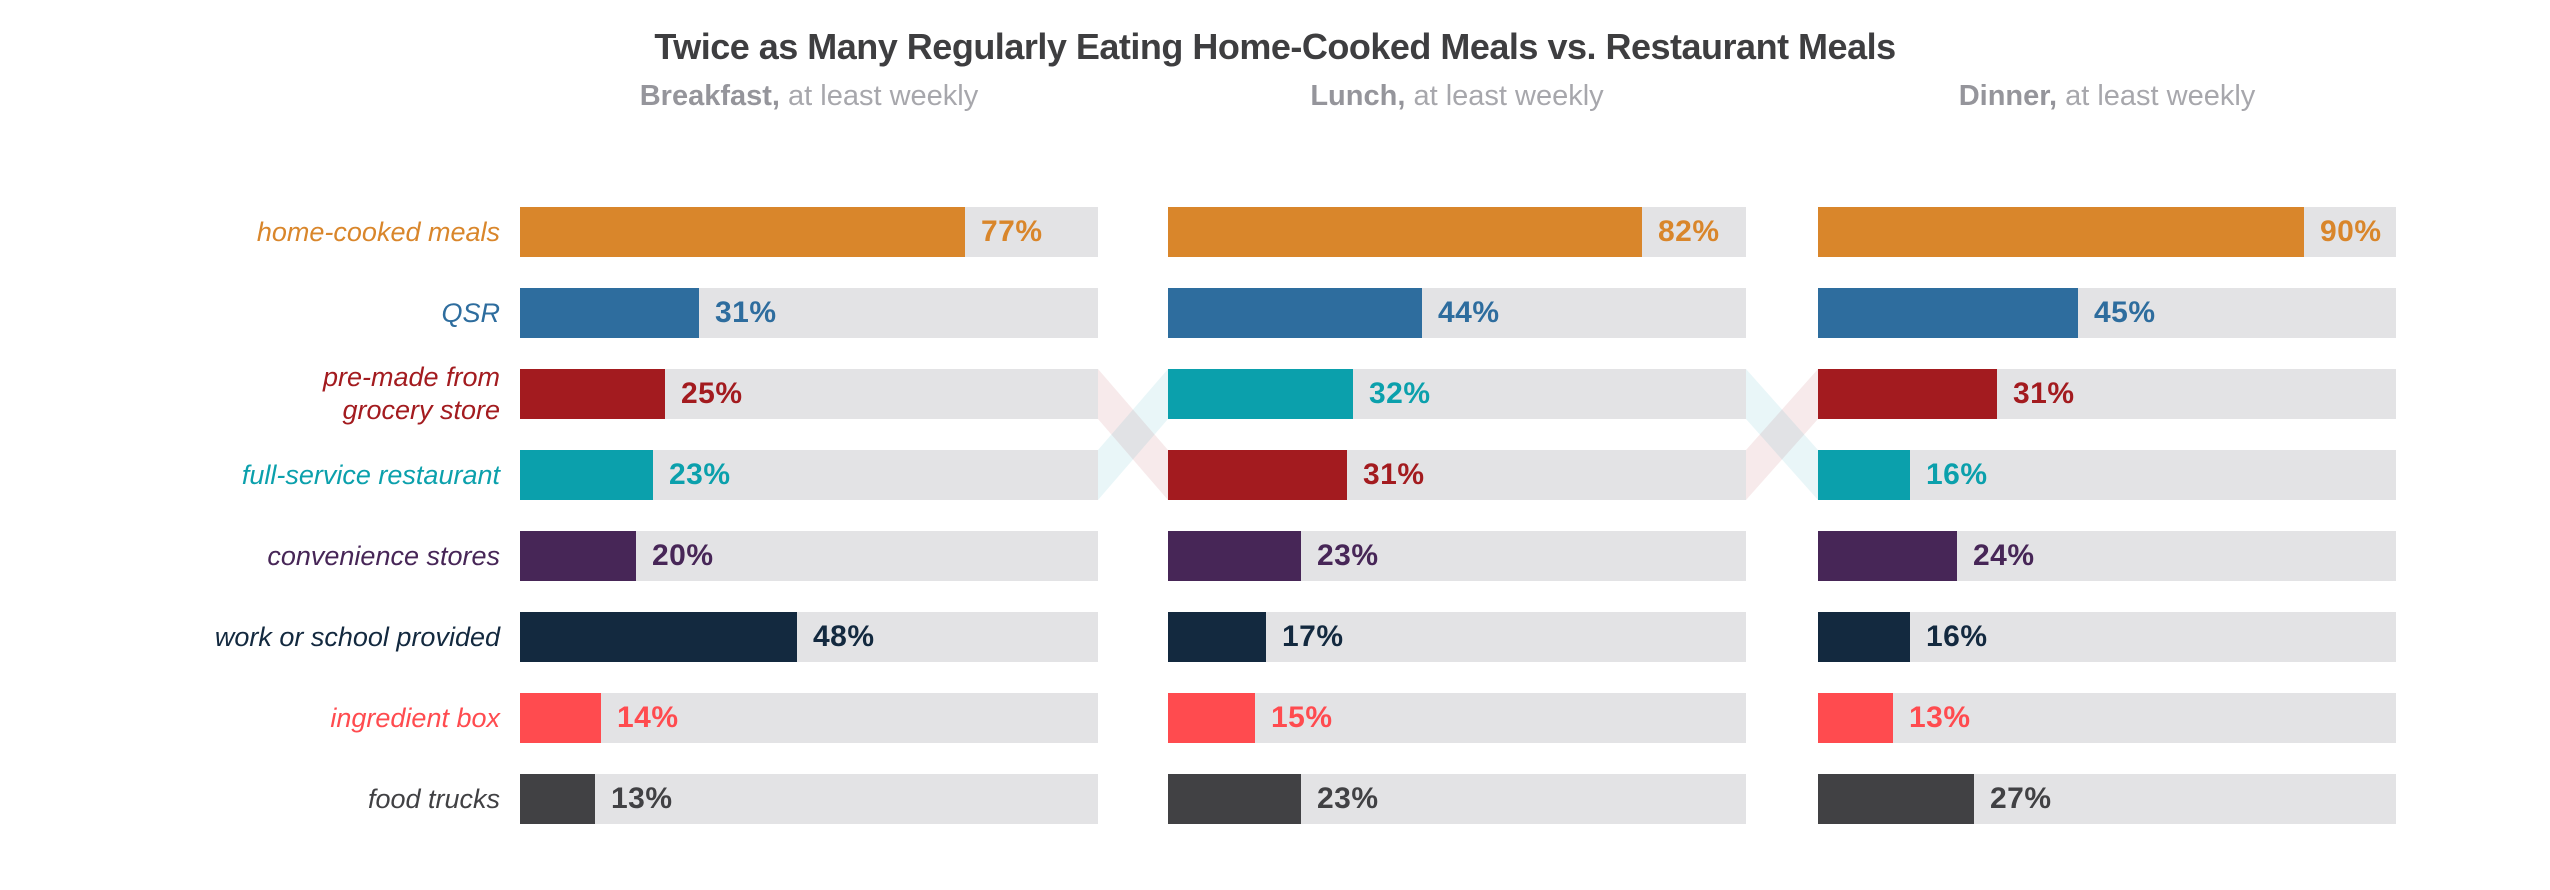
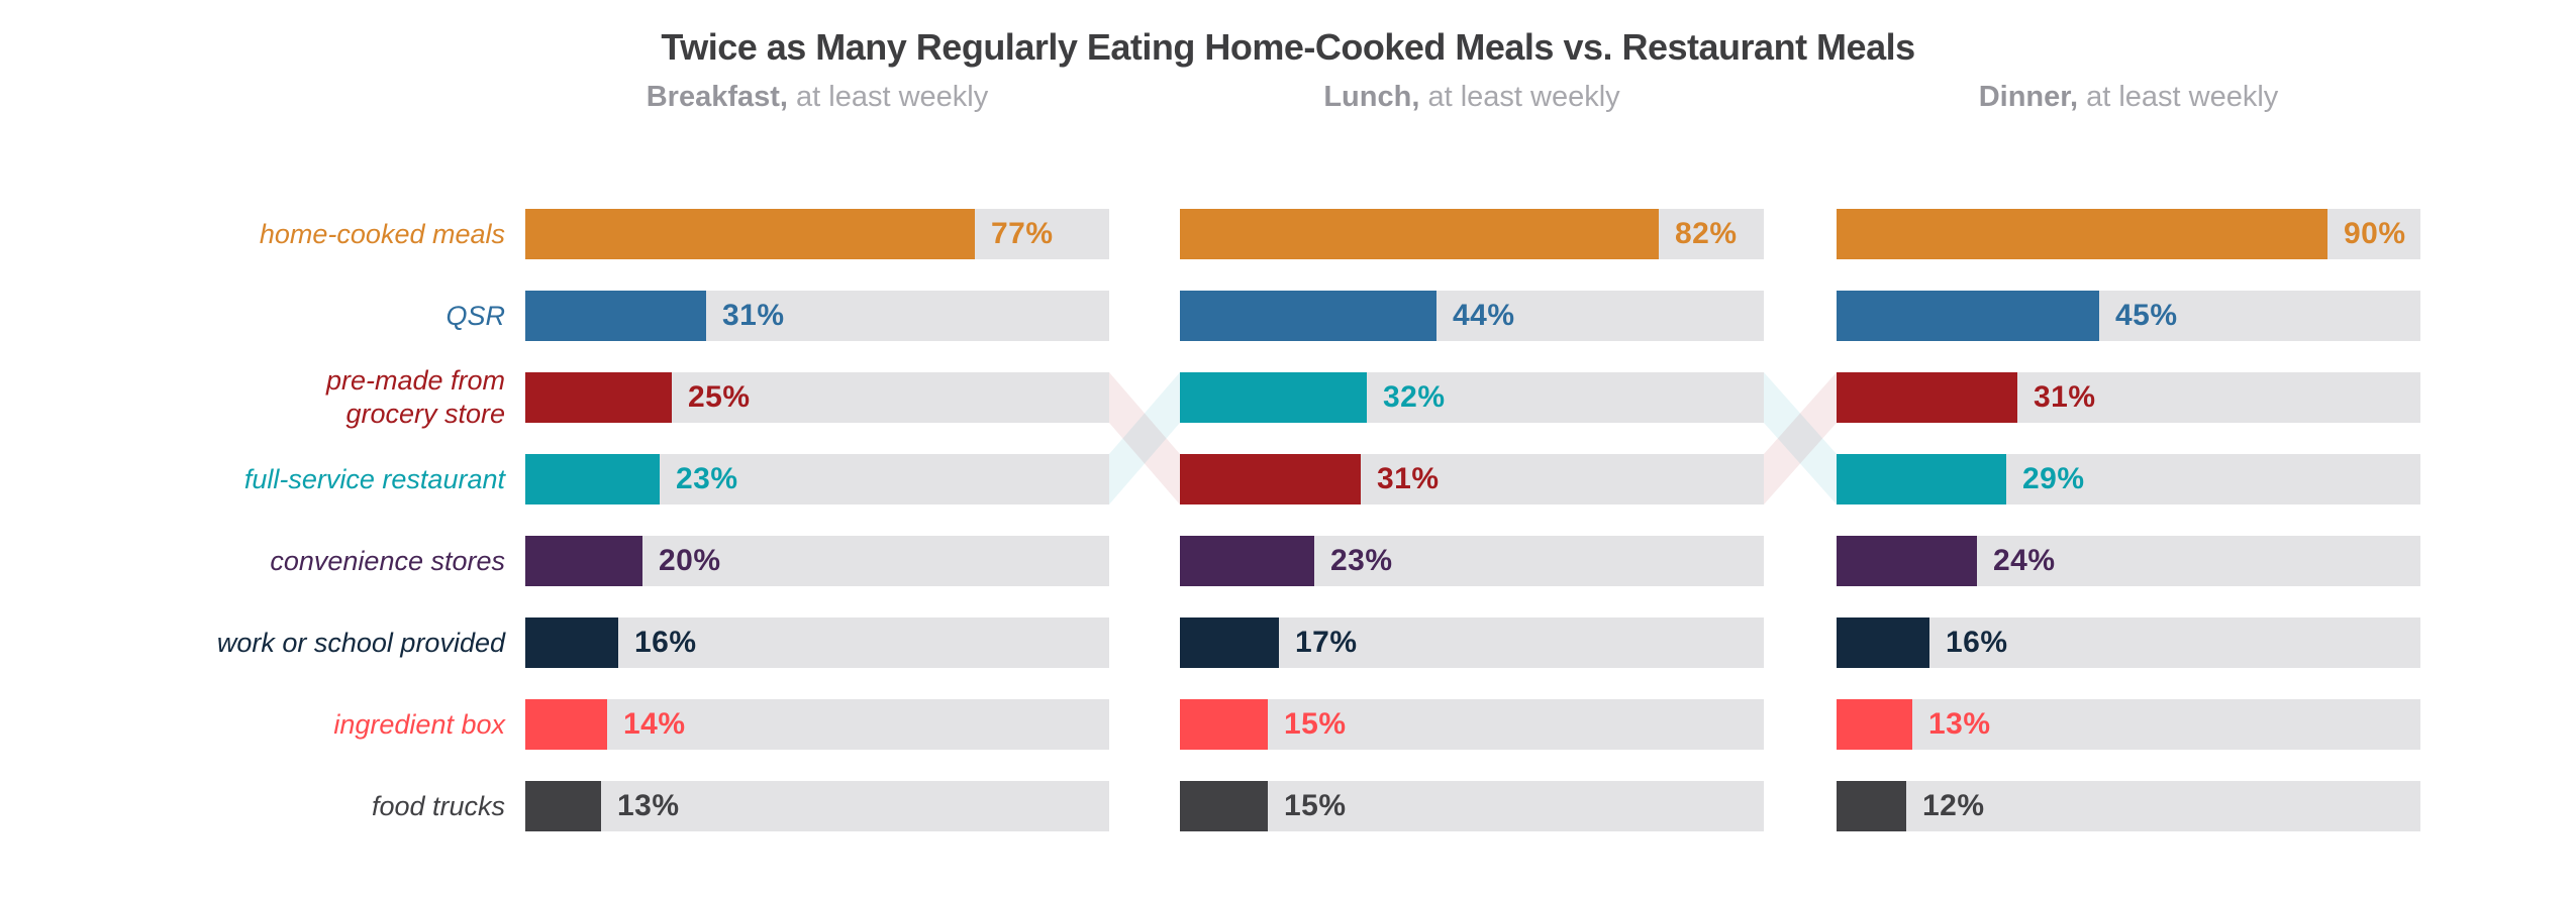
Dinner, at least weekly/full-service restaurant: 16% -> 29%
Breakfast, at least weekly/work or school provided: 48% -> 16%
Lunch, at least weekly/food trucks: 23% -> 15%
Dinner, at least weekly/food trucks: 27% -> 12%
